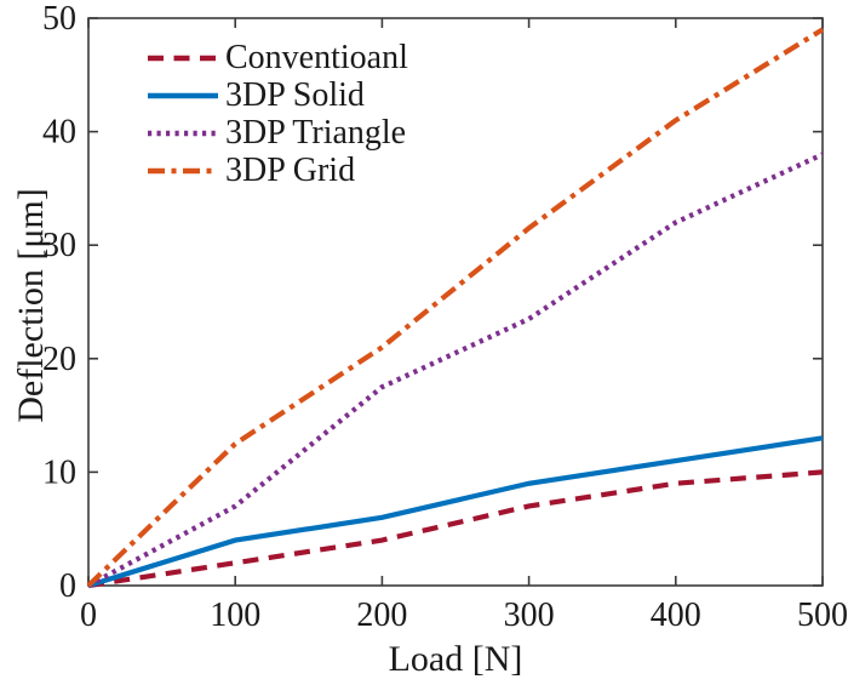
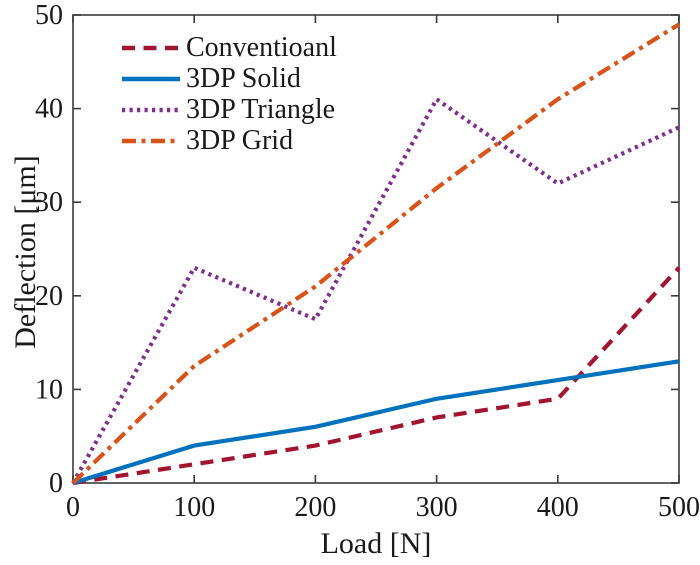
3DP Triangle/100: 7 -> 23
3DP Triangle/300: 24 -> 41
Conventioanl/500: 10 -> 23
